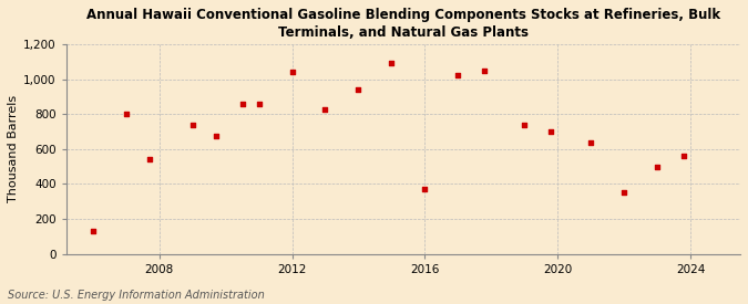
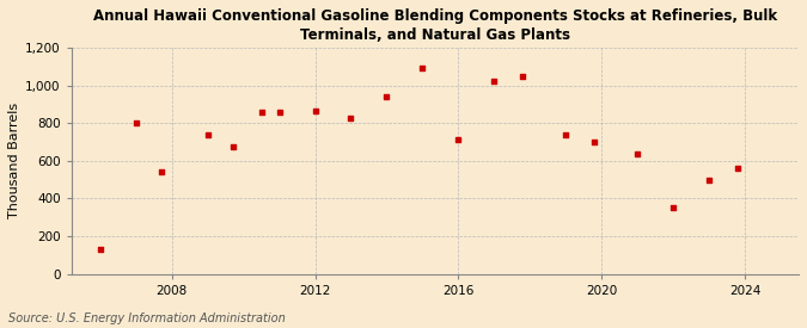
2012: 1,040 -> 860
2016: 370 -> 710
